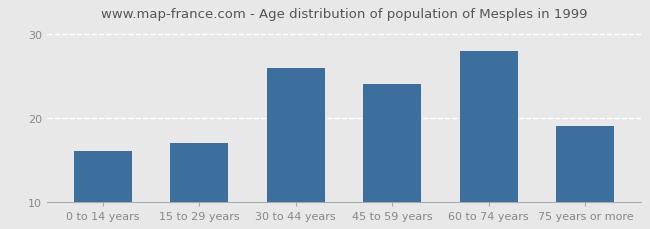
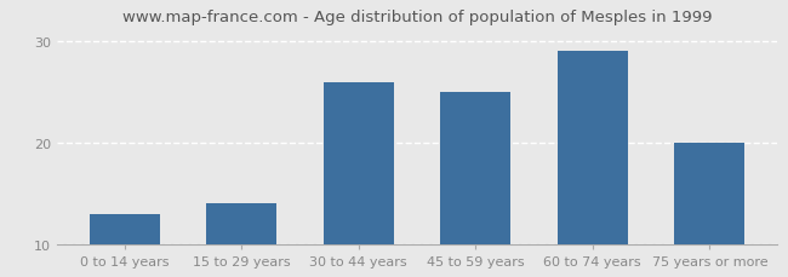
0 to 14 years: 16 -> 13
15 to 29 years: 17 -> 14
45 to 59 years: 24 -> 25
60 to 74 years: 28 -> 29
75 years or more: 19 -> 20
